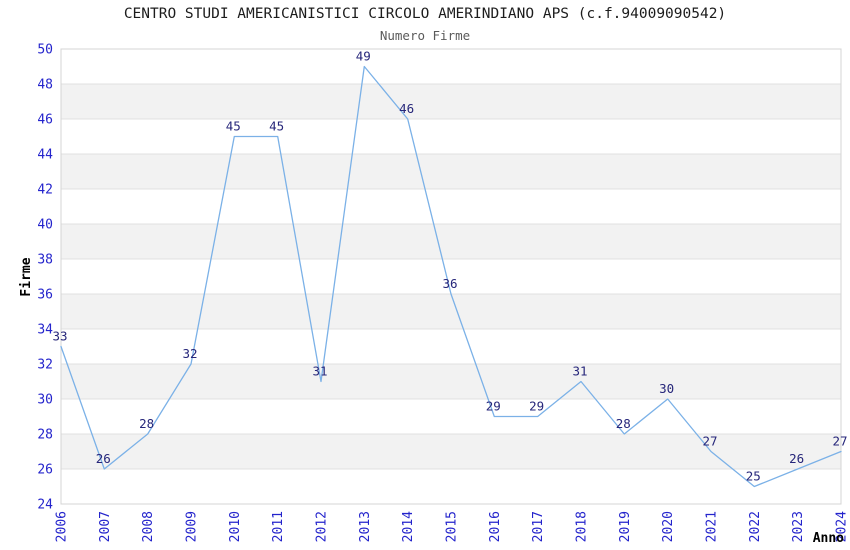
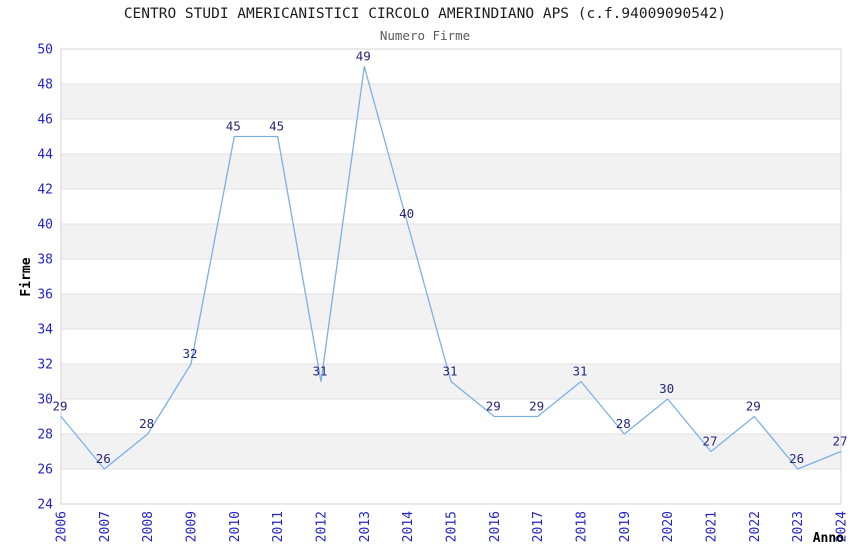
2006: 33 -> 29
2014: 46 -> 40
2015: 36 -> 31
2022: 25 -> 29
